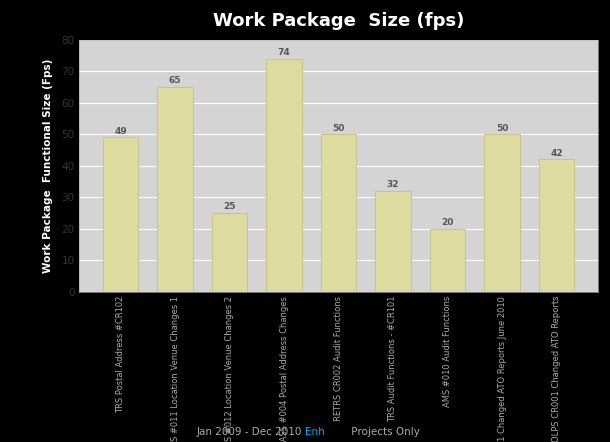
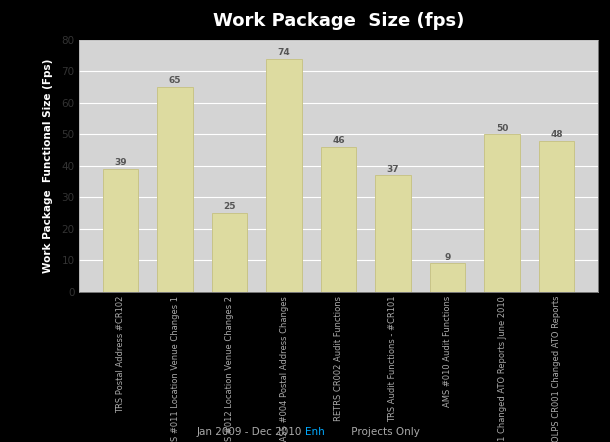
TRS Postal Address #CR102: 49 -> 39
RETRS CR002 Audit Functions: 50 -> 46
TRS Audit Functions - #CR101: 32 -> 37
AMS #010 Audit Functions: 20 -> 9
OLPS CR001 Changed ATO Reports: 42 -> 48
